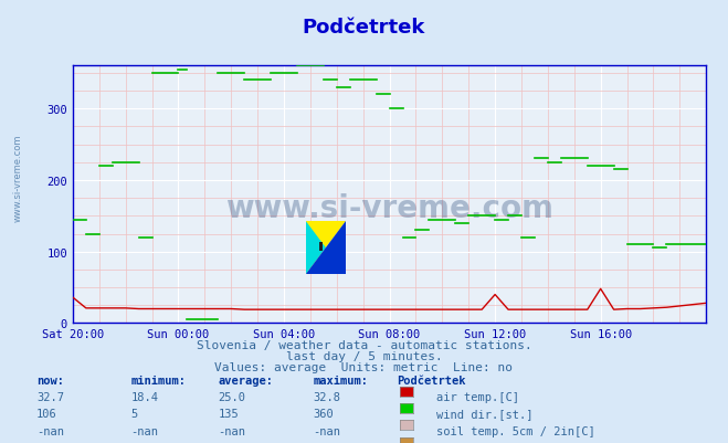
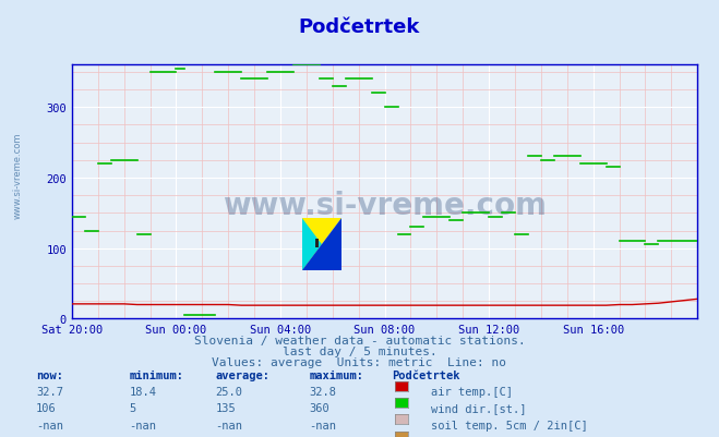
Sat 20:00: 36 -> 21
Sun 12:00: 40 -> 19
Sun 16:00: 48 -> 19
